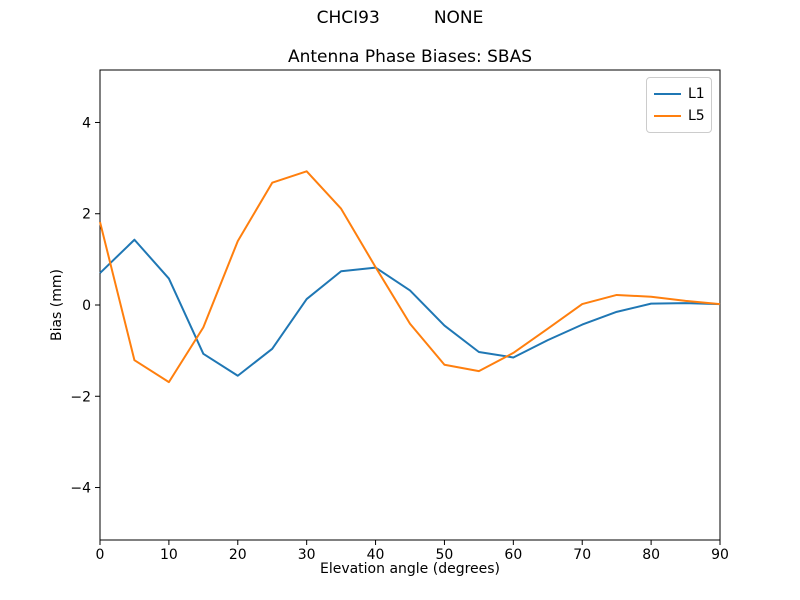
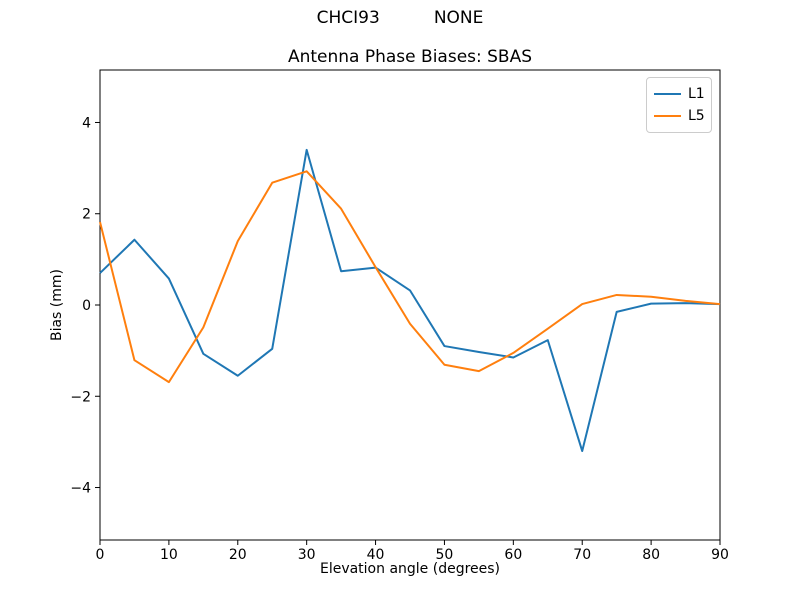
L1/30: 0.1 -> 3.4
L1/50: -0.5 -> -0.9
L1/70: -0.4 -> -3.2
